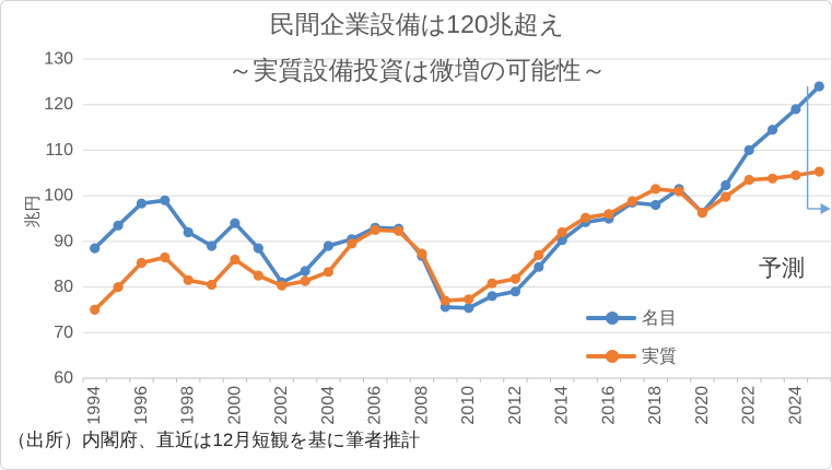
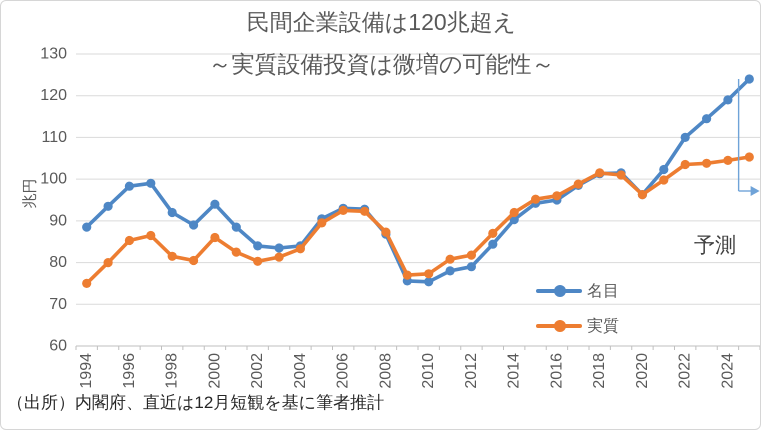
名目/2002: 81 -> 84
名目/2004: 89 -> 84
名目/2018: 98 -> 101
